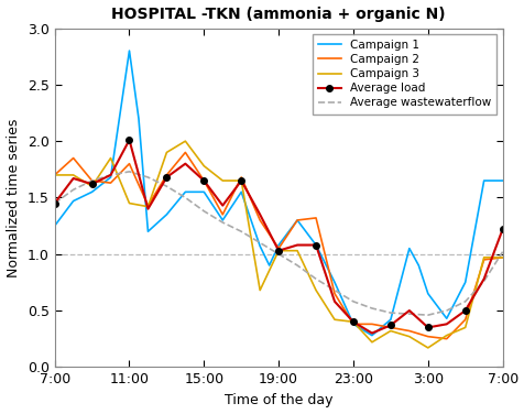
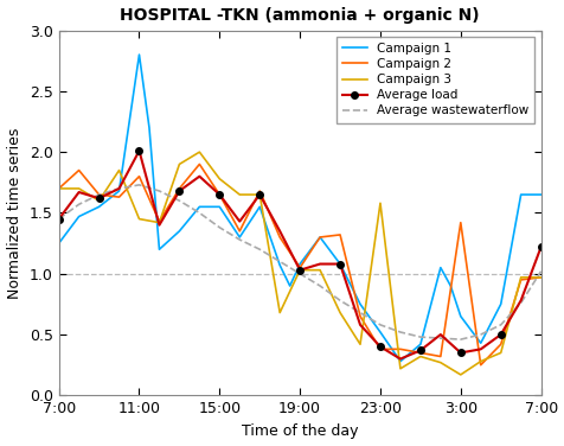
Campaign 1/23:00: 0.38 -> 0.52
Campaign 3/23:00: 0.40 -> 1.58
Campaign 2/3:00: 0.27 -> 1.42
